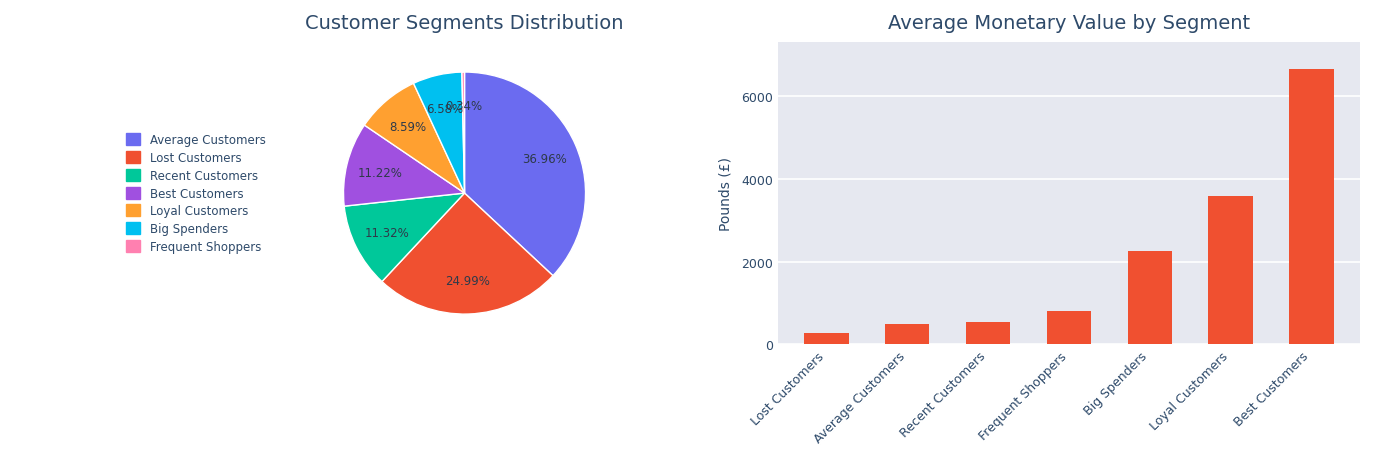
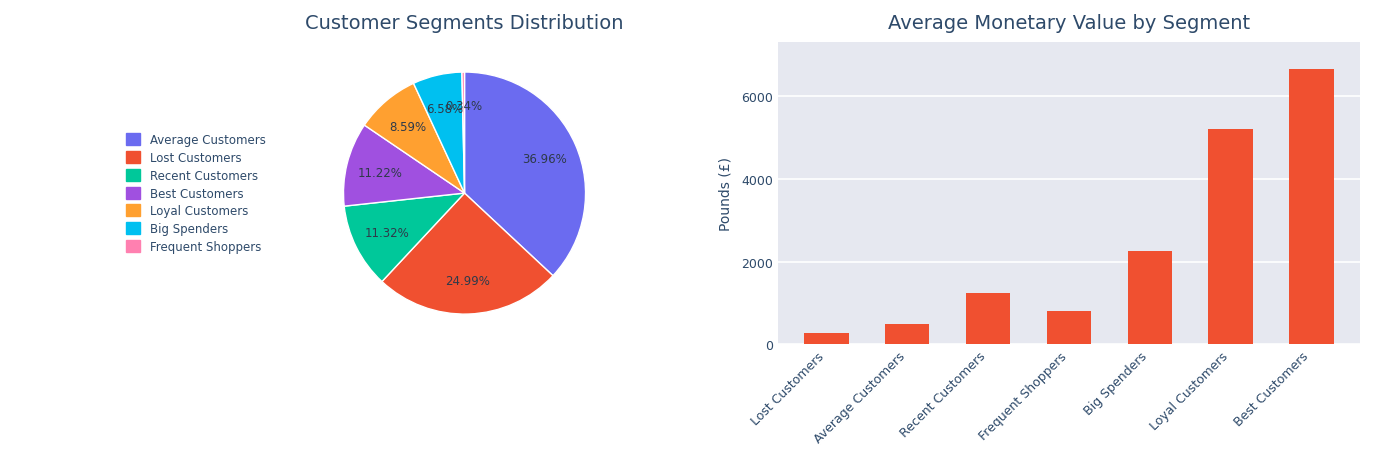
Recent Customers: 530 -> 1250
Loyal Customers: 3580 -> 5200
